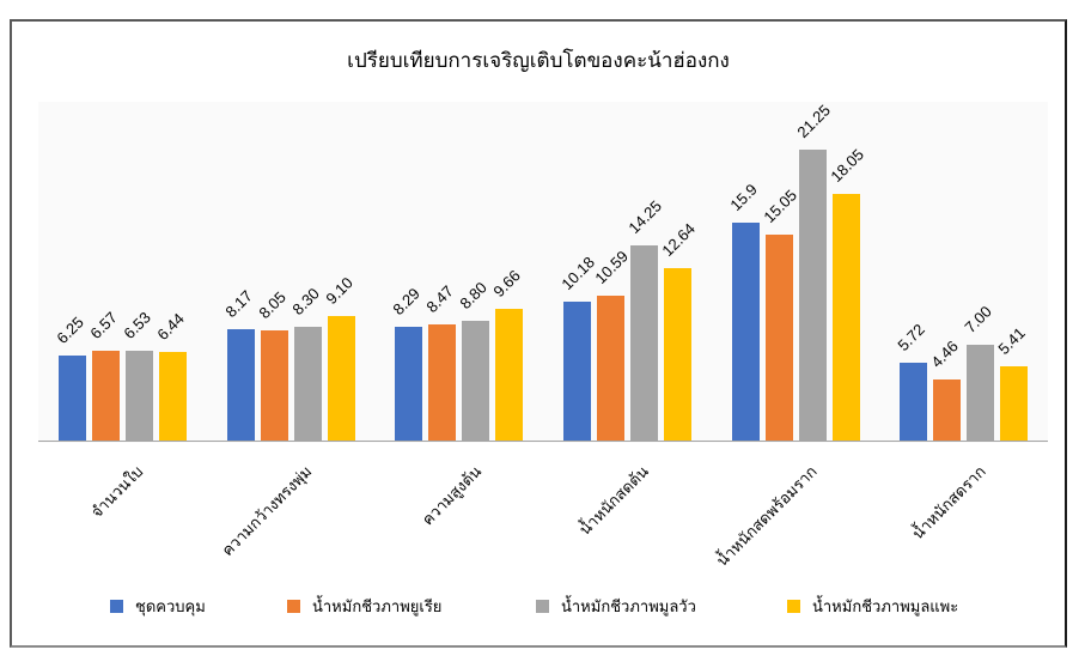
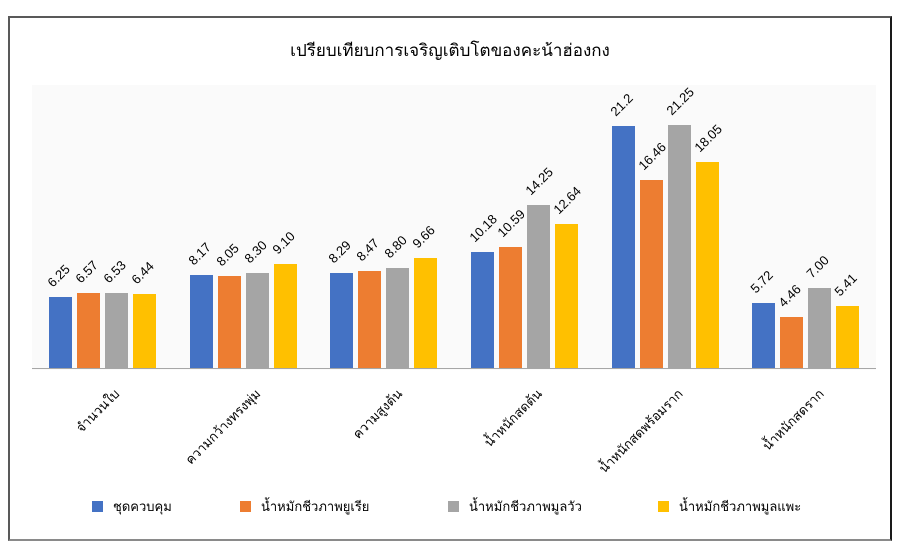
ชุดควบคุม/น้ำหนักสดพร้อมราก: 15.9 -> 21.2
น้ำหมักชีวภาพยูเรีย/น้ำหนักสดพร้อมราก: 15.05 -> 16.46
